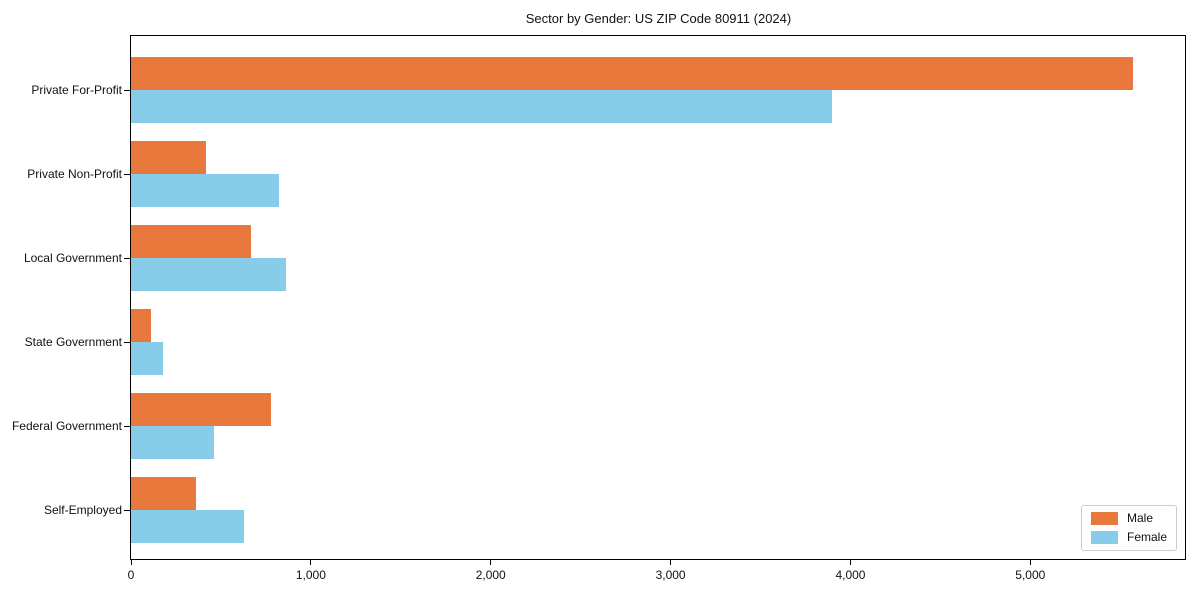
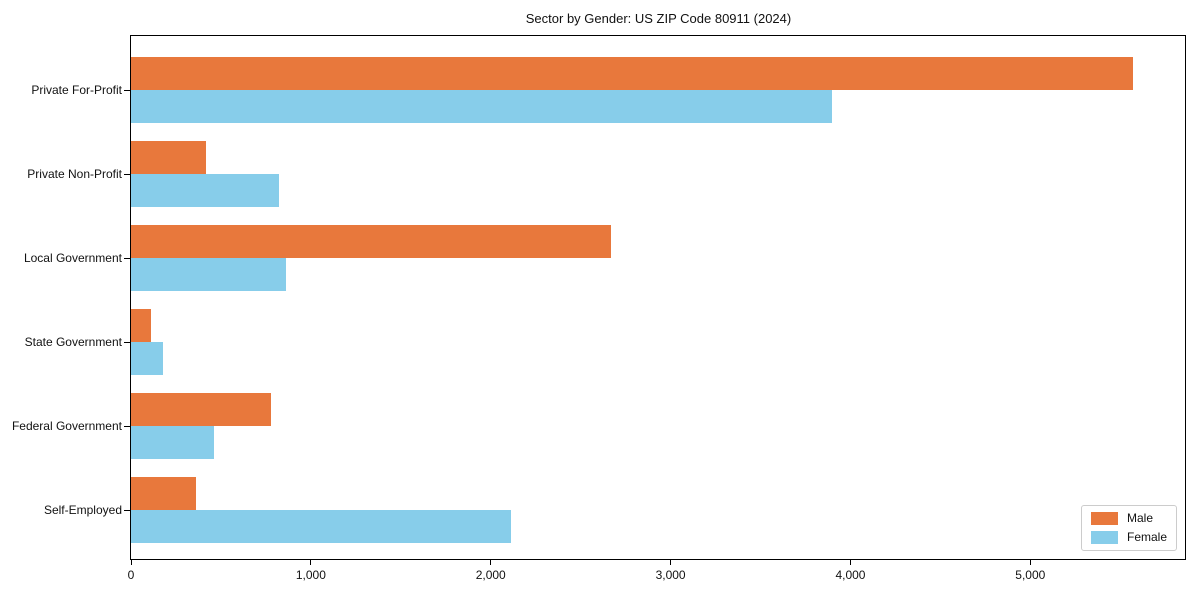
Male/Local Government: 660 -> 2670
Female/Self-Employed: 630 -> 2110
